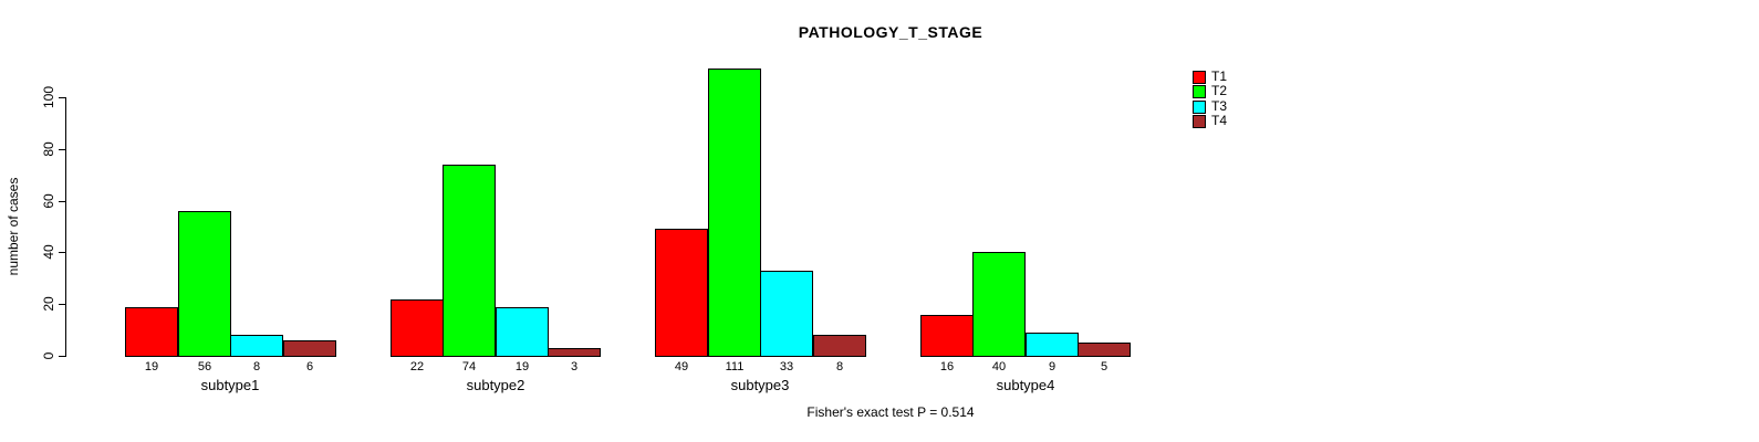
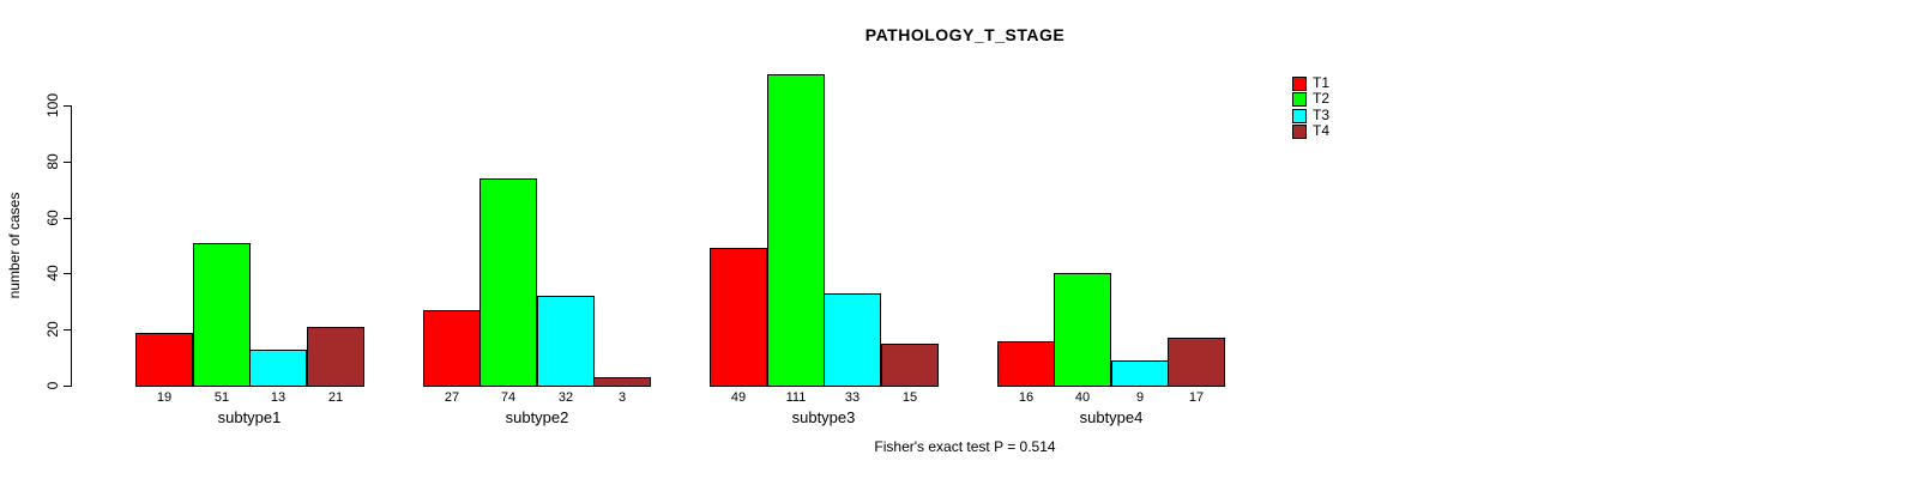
T2/subtype1: 56 -> 51
T3/subtype1: 8 -> 13
T4/subtype1: 6 -> 21
T1/subtype2: 22 -> 27
T3/subtype2: 19 -> 32
T4/subtype3: 8 -> 15
T4/subtype4: 5 -> 17
